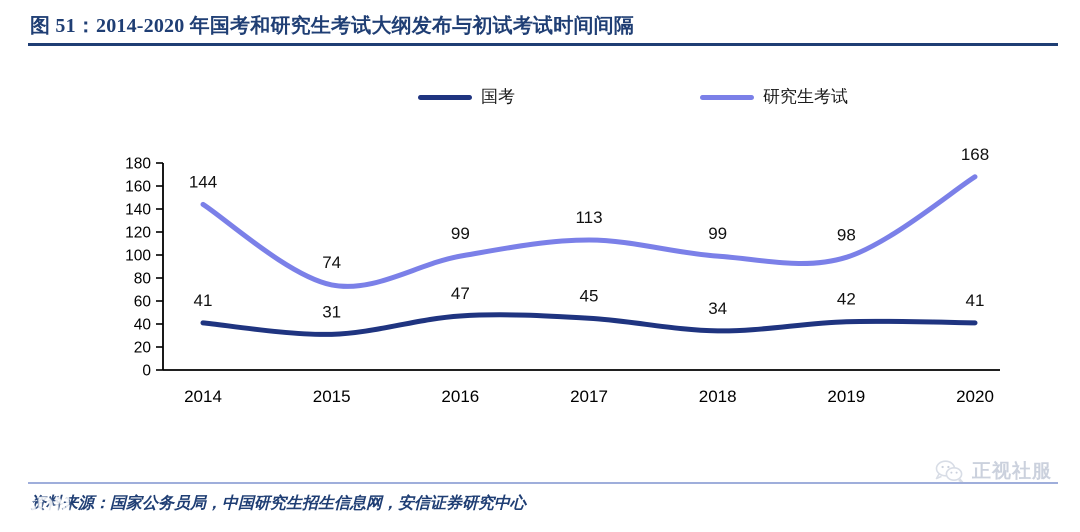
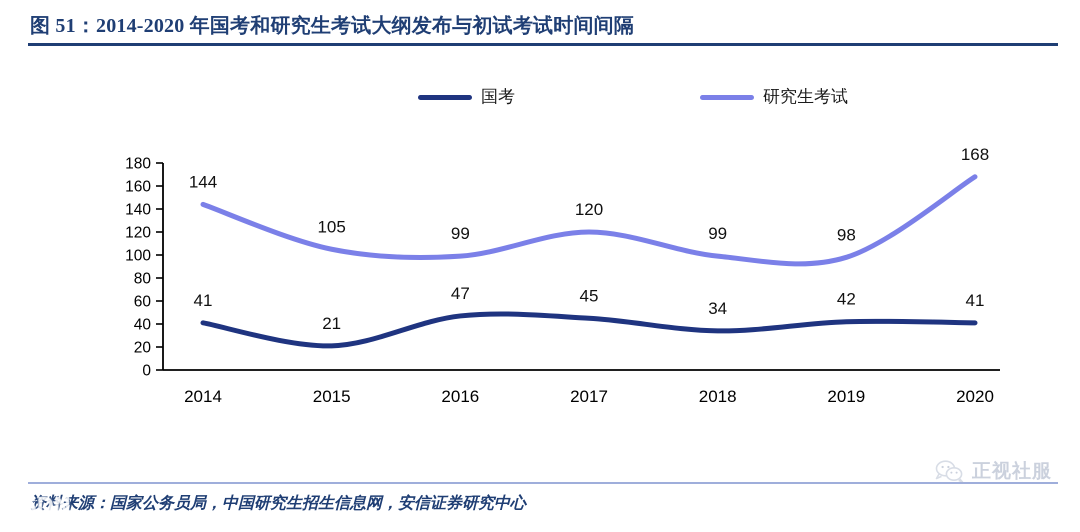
国考/2015: 31 -> 21
研究生考试/2015: 74 -> 105
研究生考试/2017: 113 -> 120
